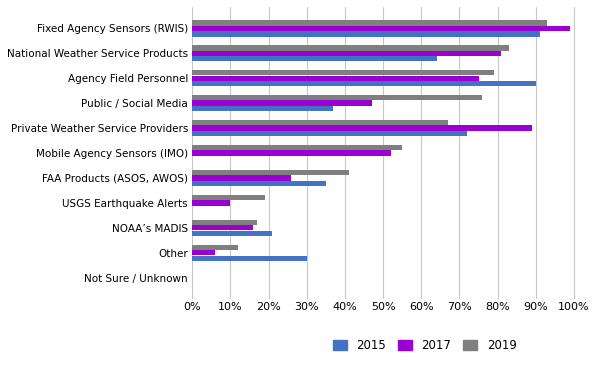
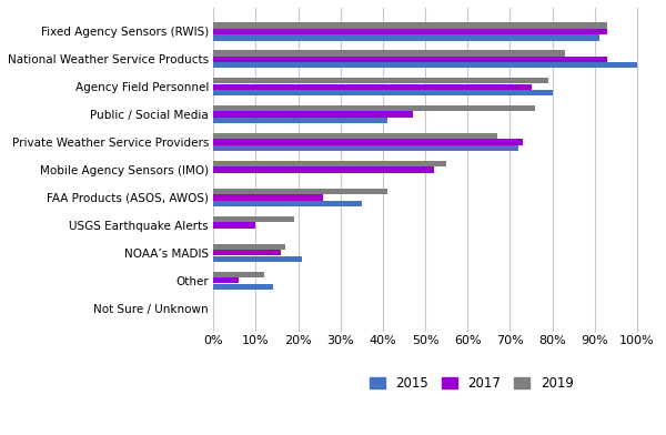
2017/Fixed Agency Sensors (RWIS): 99% -> 93%
2017/National Weather Service Products: 81% -> 93%
2015/National Weather Service Products: 64% -> 100%
2015/Agency Field Personnel: 90% -> 80%
2015/Public / Social Media: 37% -> 41%
2017/Private Weather Service Providers: 89% -> 73%
2015/Other: 30% -> 14%
